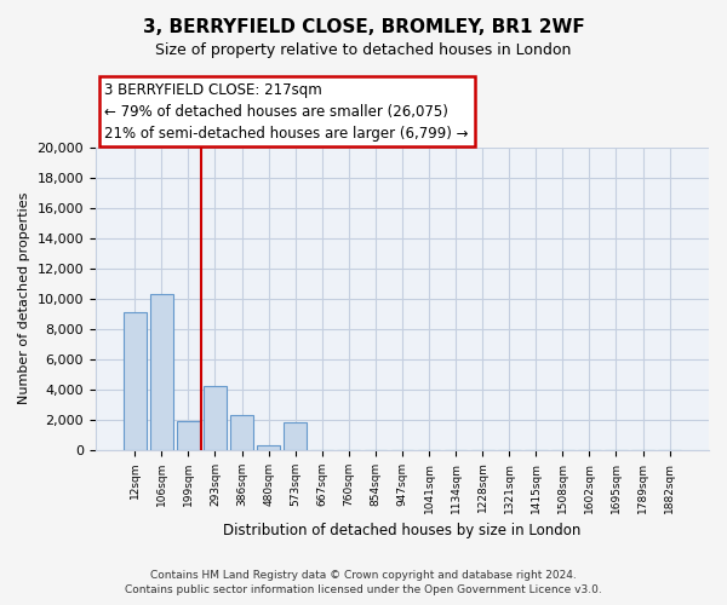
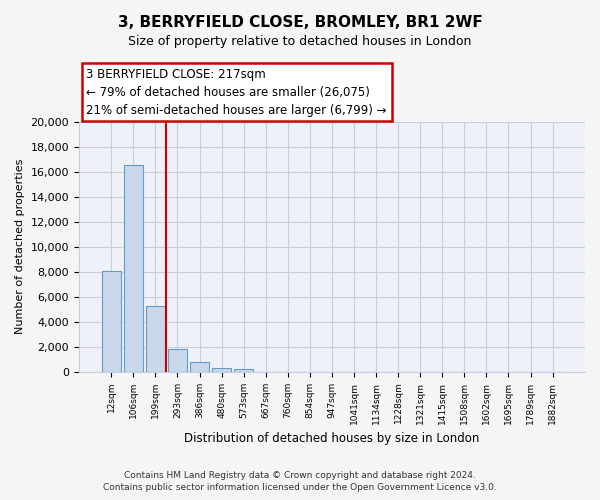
12sqm: 9,100 -> 8,100
106sqm: 10,300 -> 16,500
199sqm: 1,900 -> 5,300
293sqm: 4,200 -> 1,800
386sqm: 2,300 -> 800
573sqm: 1,800 -> 200
